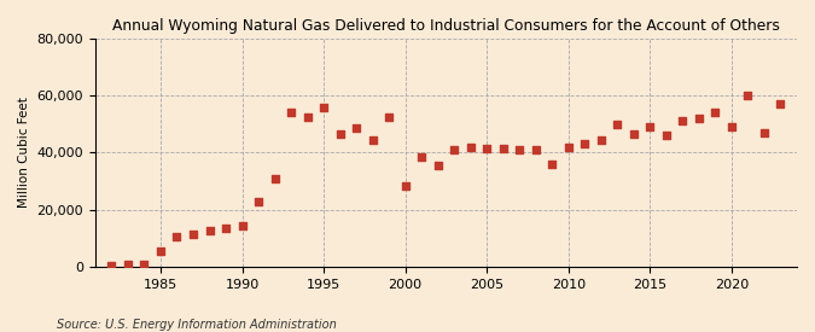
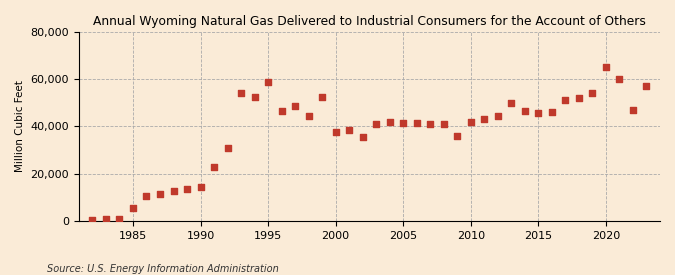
1995: 56,000 -> 59,000
2000: 28,500 -> 37,500
2015: 49,000 -> 45,500
2020: 49,000 -> 65,000
